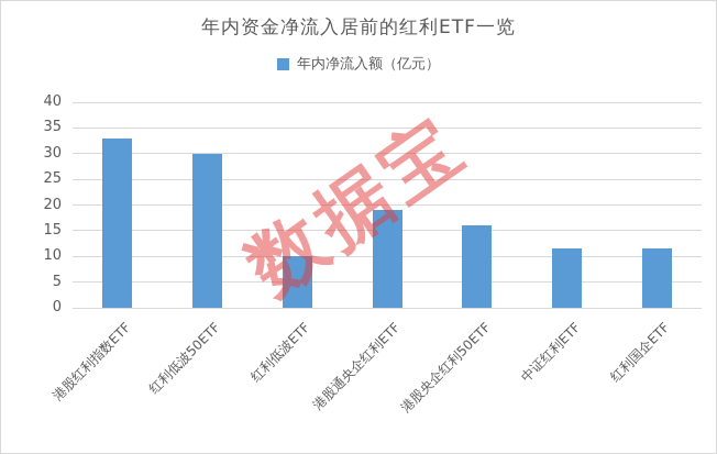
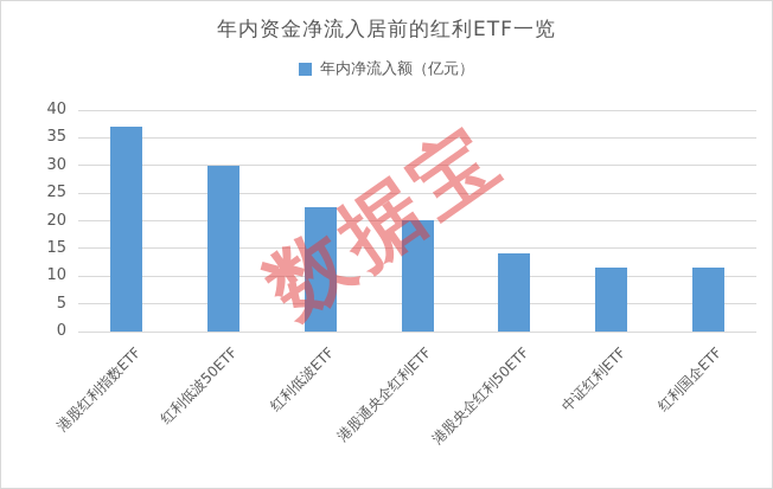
港股红利指数ETF: 33 -> 37
红利低波ETF: 10 -> 22
港股通央企红利ETF: 19 -> 20
港股央企红利50ETF: 16 -> 14
